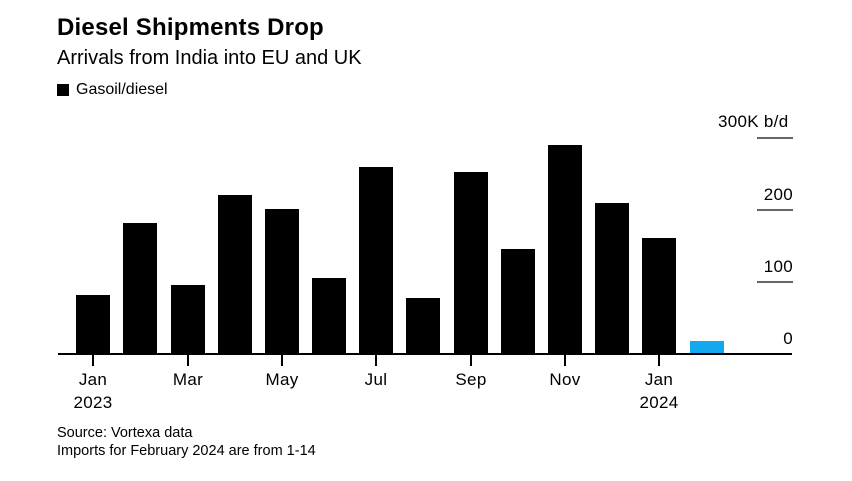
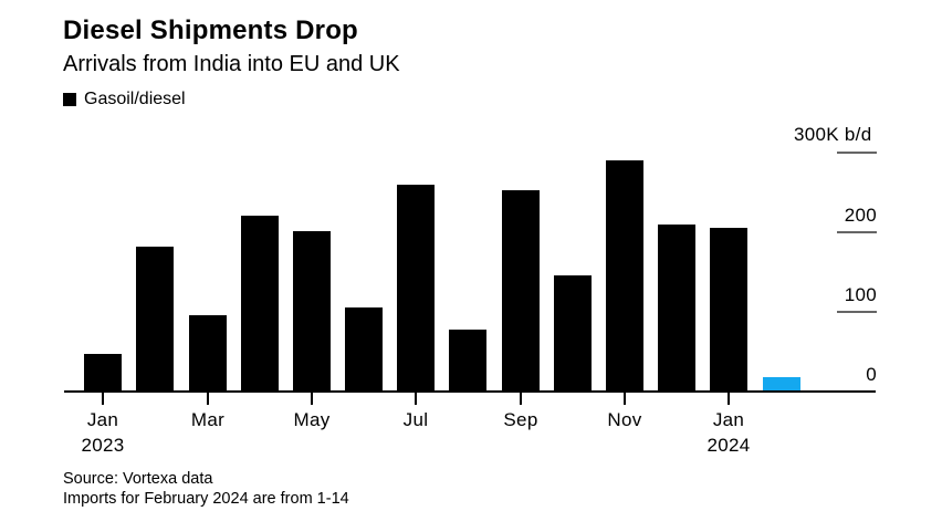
Jan 2023: 80 -> 50
Jan 2024: 160 -> 200
